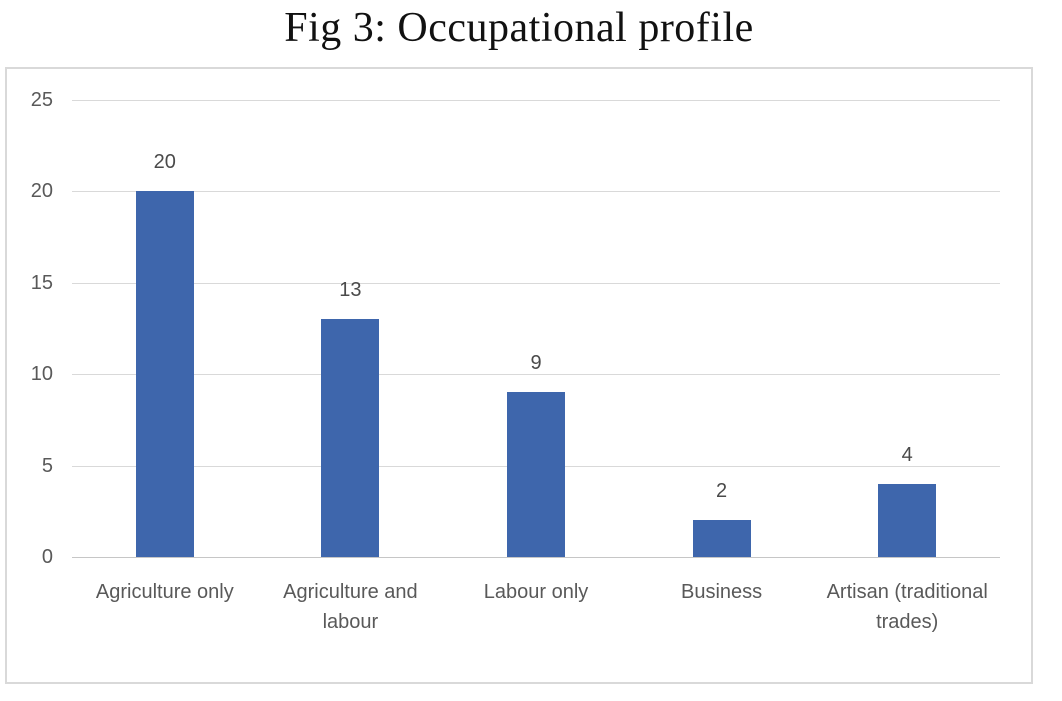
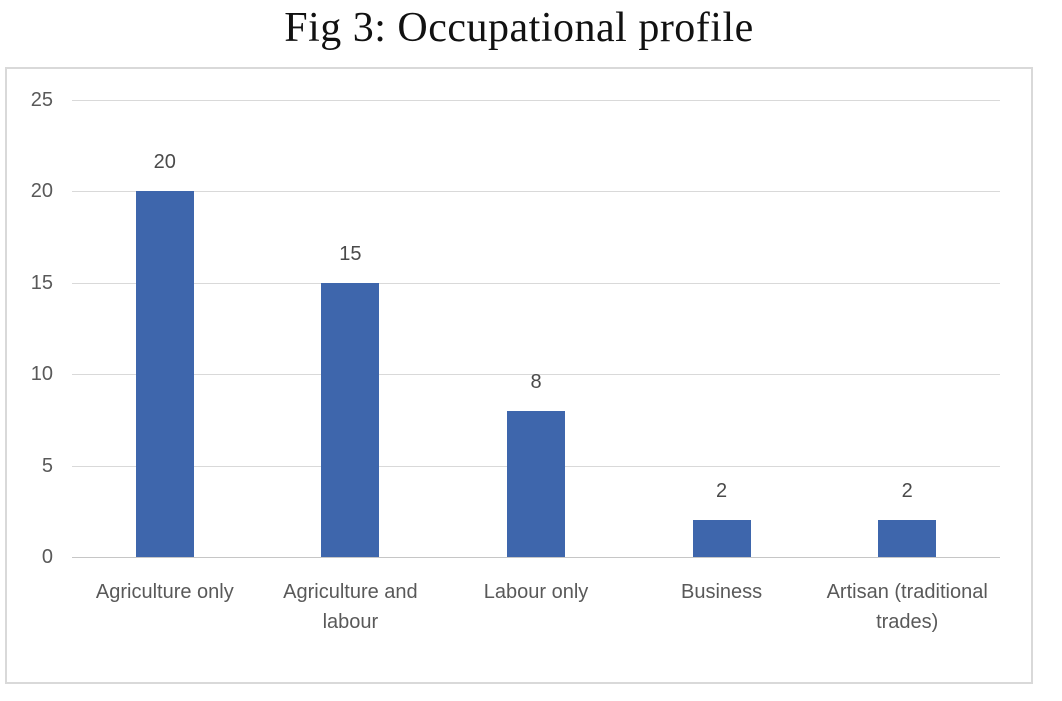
Agriculture and labour: 13 -> 15
Labour only: 9 -> 8
Artisan (traditional trades): 4 -> 2
